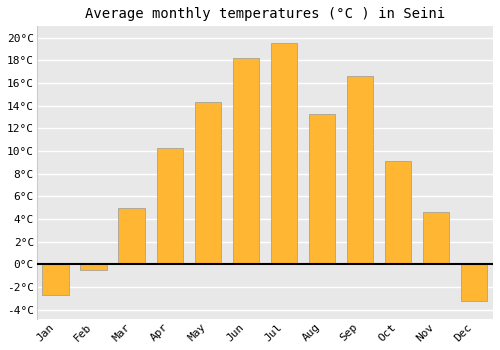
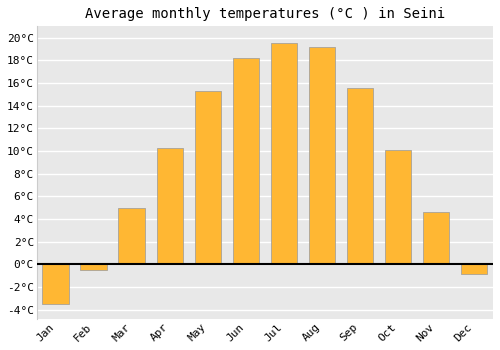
Jan: -2.7°C -> -3.5°C
May: 14.3°C -> 15.3°C
Aug: 13.3°C -> 19.2°C
Sep: 16.6°C -> 15.6°C
Oct: 9.1°C -> 10.1°C
Dec: -3.2°C -> -0.8°C
